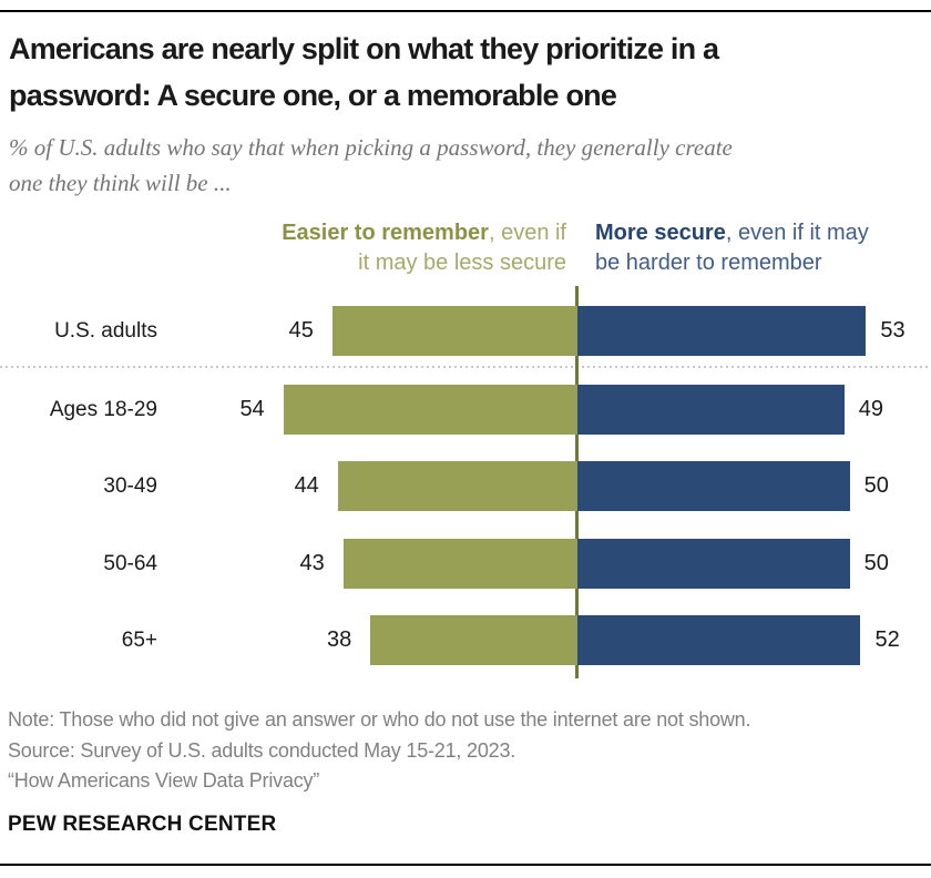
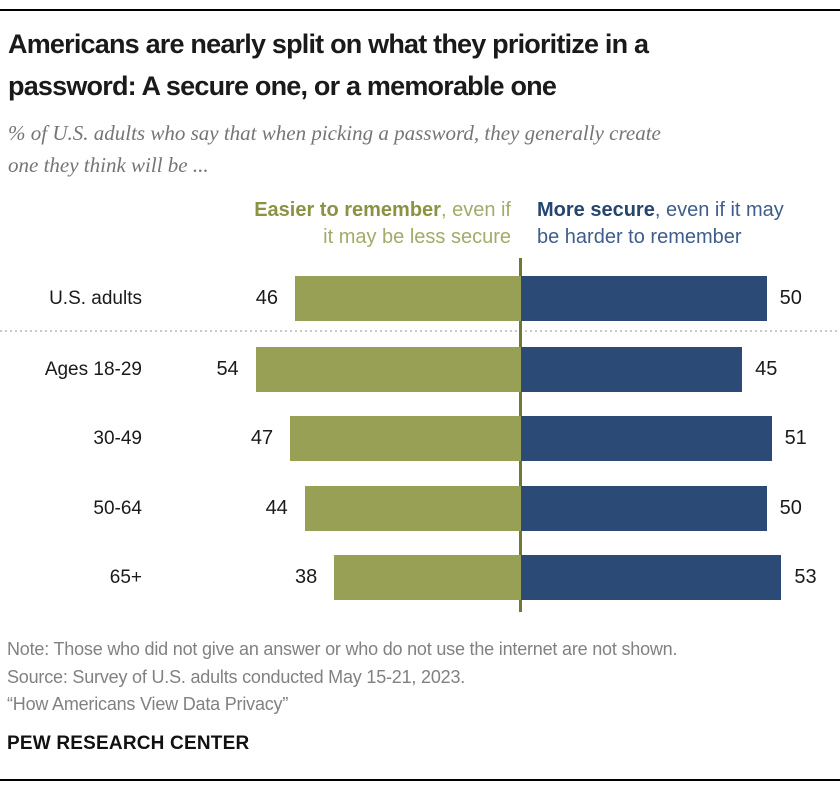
Easier to remember, even if it may be less secure/U.S. adults: 45 -> 46
More secure, even if it may be harder to remember/U.S. adults: 53 -> 50
More secure, even if it may be harder to remember/Ages 18-29: 49 -> 45
Easier to remember, even if it may be less secure/30-49: 44 -> 47
More secure, even if it may be harder to remember/30-49: 50 -> 51
Easier to remember, even if it may be less secure/50-64: 43 -> 44
More secure, even if it may be harder to remember/65+: 52 -> 53
